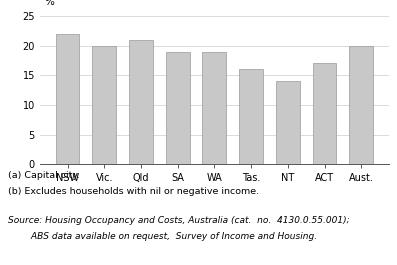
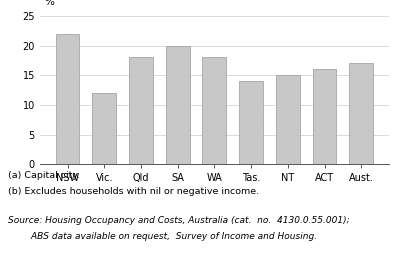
Vic.: 20 -> 12
Qld: 21 -> 18
SA: 19 -> 20
WA: 19 -> 18
Tas.: 16 -> 14
NT: 14 -> 15
ACT: 17 -> 16
Aust.: 20 -> 17
